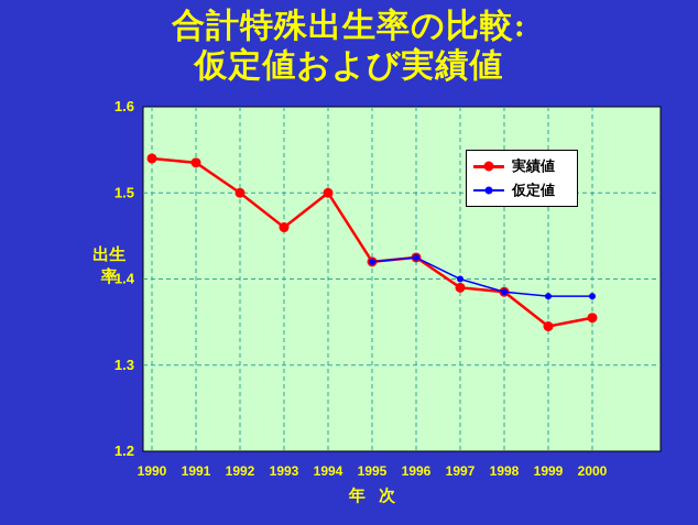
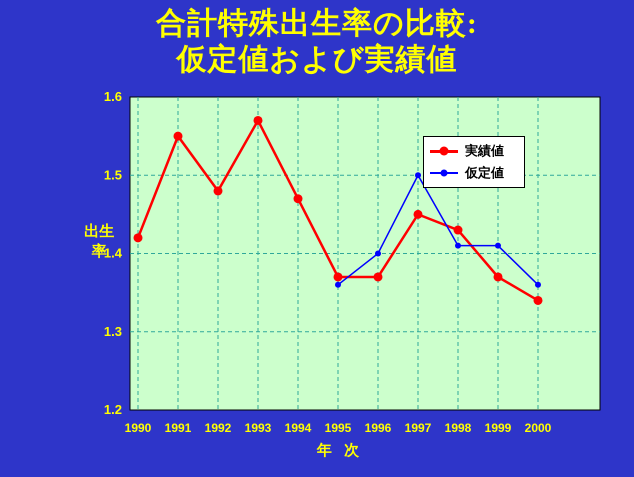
実績値/1990: 1.54 -> 1.42
実績値/1991: 1.53 -> 1.55
実績値/1992: 1.50 -> 1.48
実績値/1993: 1.46 -> 1.57
実績値/1994: 1.50 -> 1.47
実績値/1995: 1.42 -> 1.37
仮定値/1995: 1.42 -> 1.36
実績値/1996: 1.43 -> 1.37
仮定値/1996: 1.43 -> 1.40
実績値/1997: 1.39 -> 1.45
仮定値/1997: 1.40 -> 1.50
実績値/1998: 1.39 -> 1.43
仮定値/1998: 1.39 -> 1.41
実績値/1999: 1.34 -> 1.37
仮定値/1999: 1.38 -> 1.41
実績値/2000: 1.35 -> 1.34
仮定値/2000: 1.38 -> 1.36
